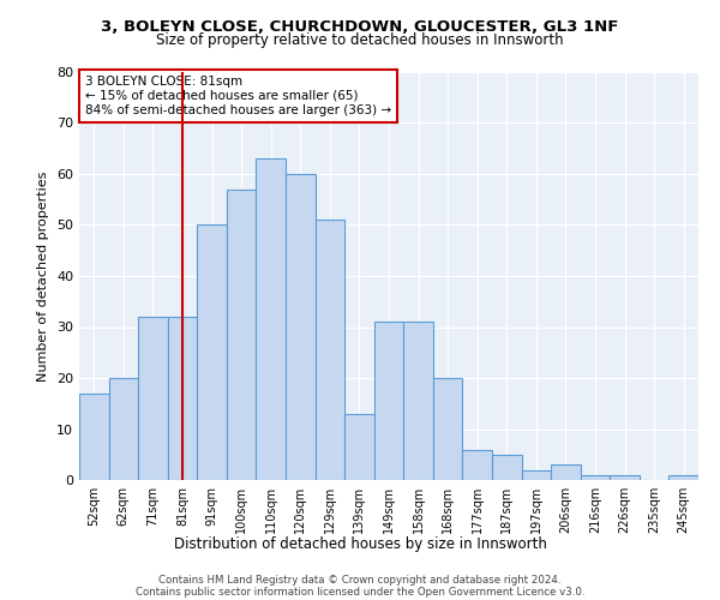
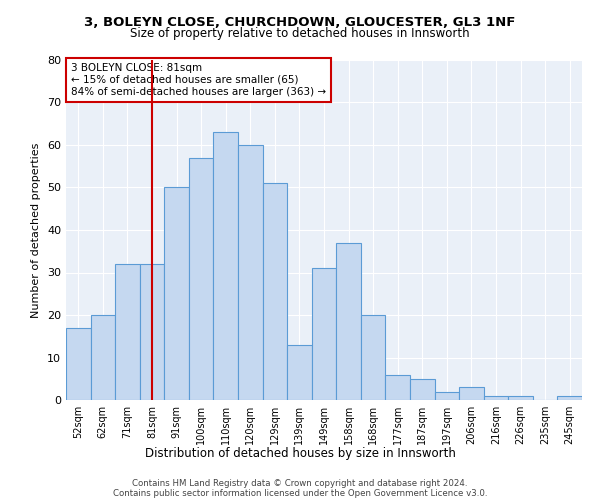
158sqm: 31 -> 37
